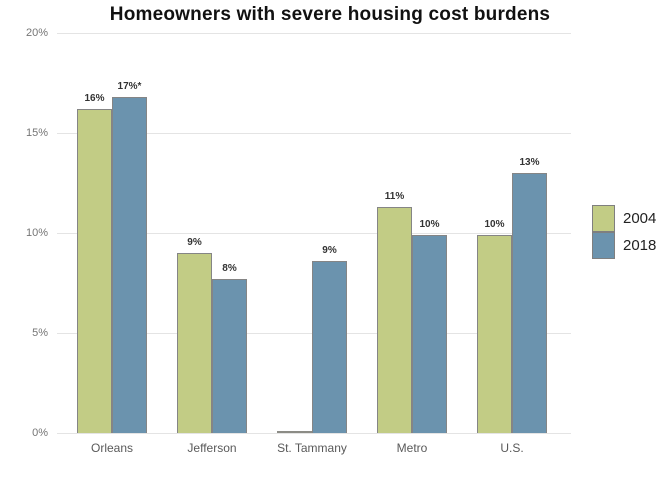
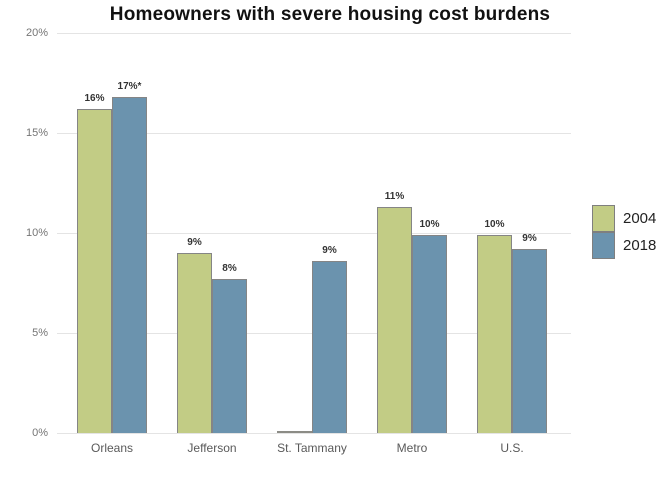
2018/U.S.: 13% -> 9%
